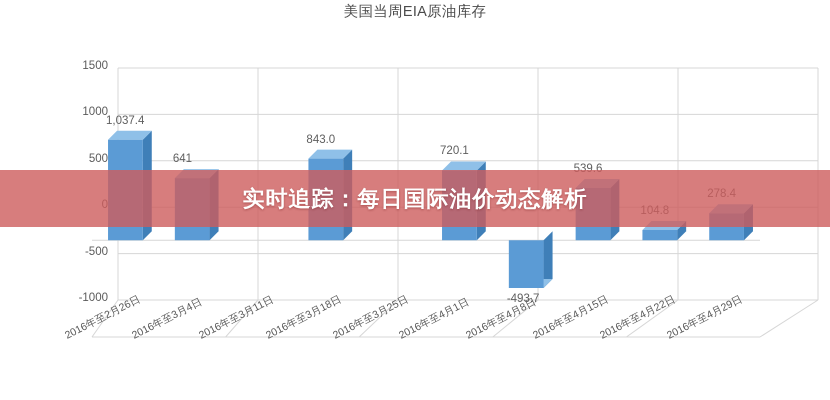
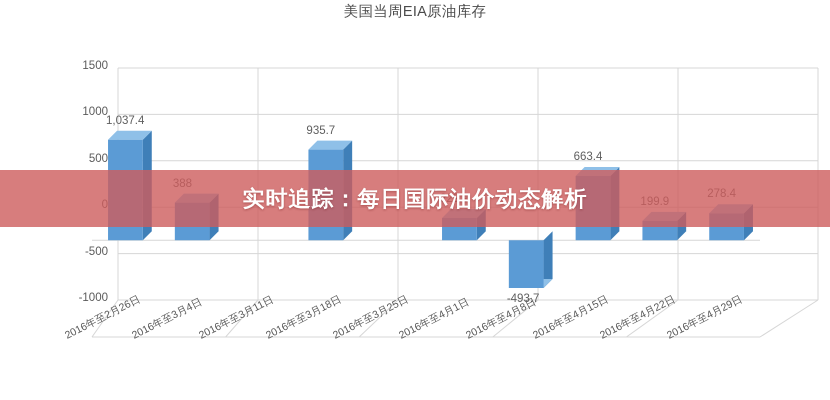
2016年至3月4日: 641 -> 388
2016年至3月18日: 843.0 -> 935.7
2016年至4月1日: 720.1 -> 229.9
2016年至4月15日: 539.6 -> 663.4
2016年至4月22日: 104.8 -> 199.9
